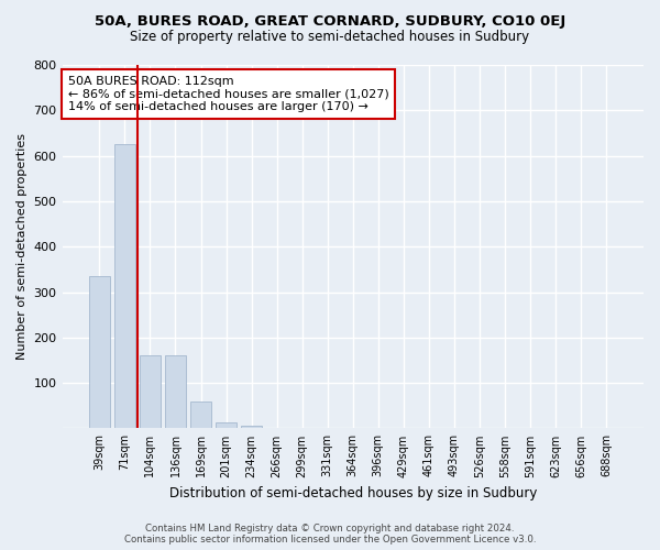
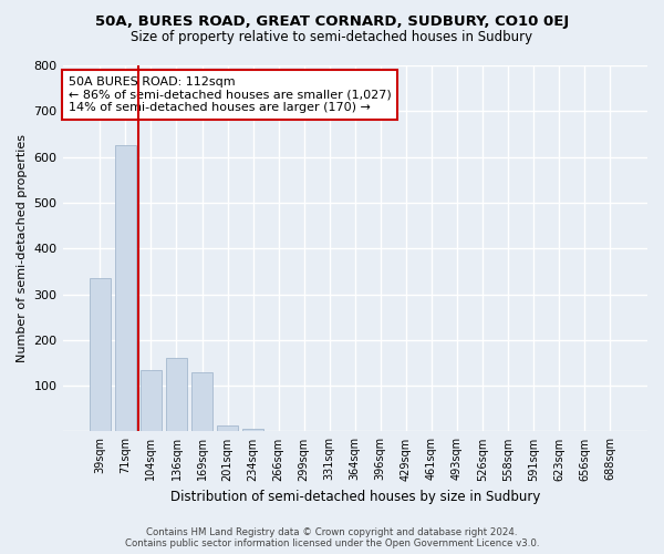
104sqm: 162 -> 135
169sqm: 60 -> 130
